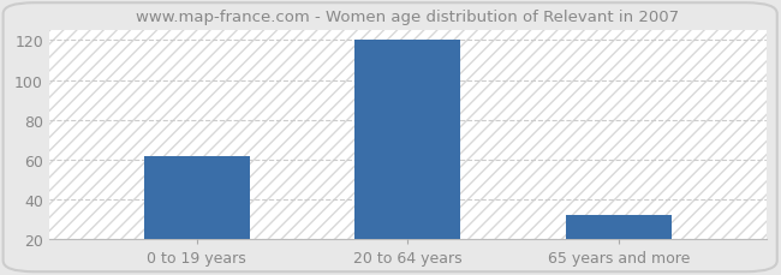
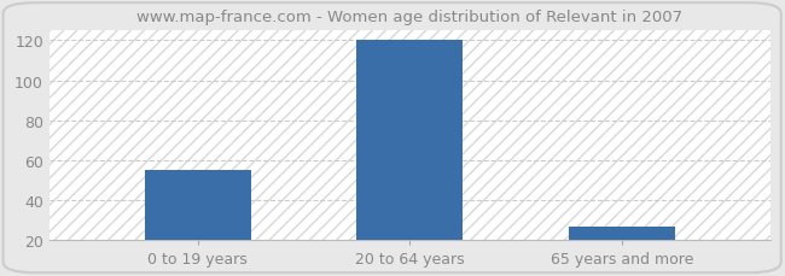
0 to 19 years: 62 -> 55
65 years and more: 32 -> 27
